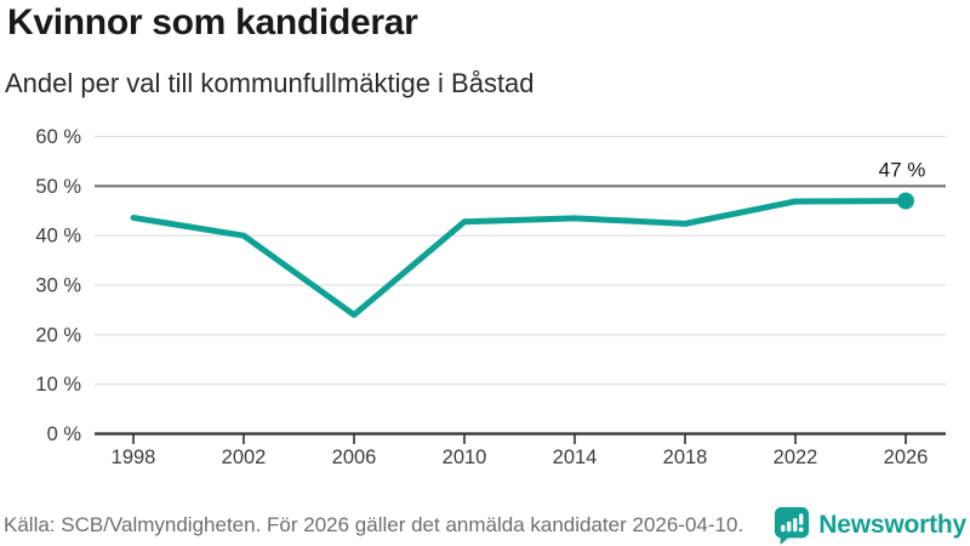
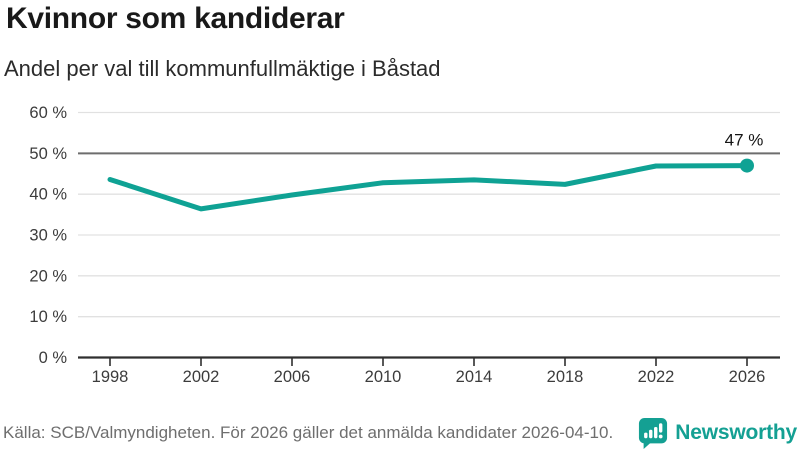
2002: 40% -> 36%
2006: 24% -> 40%
